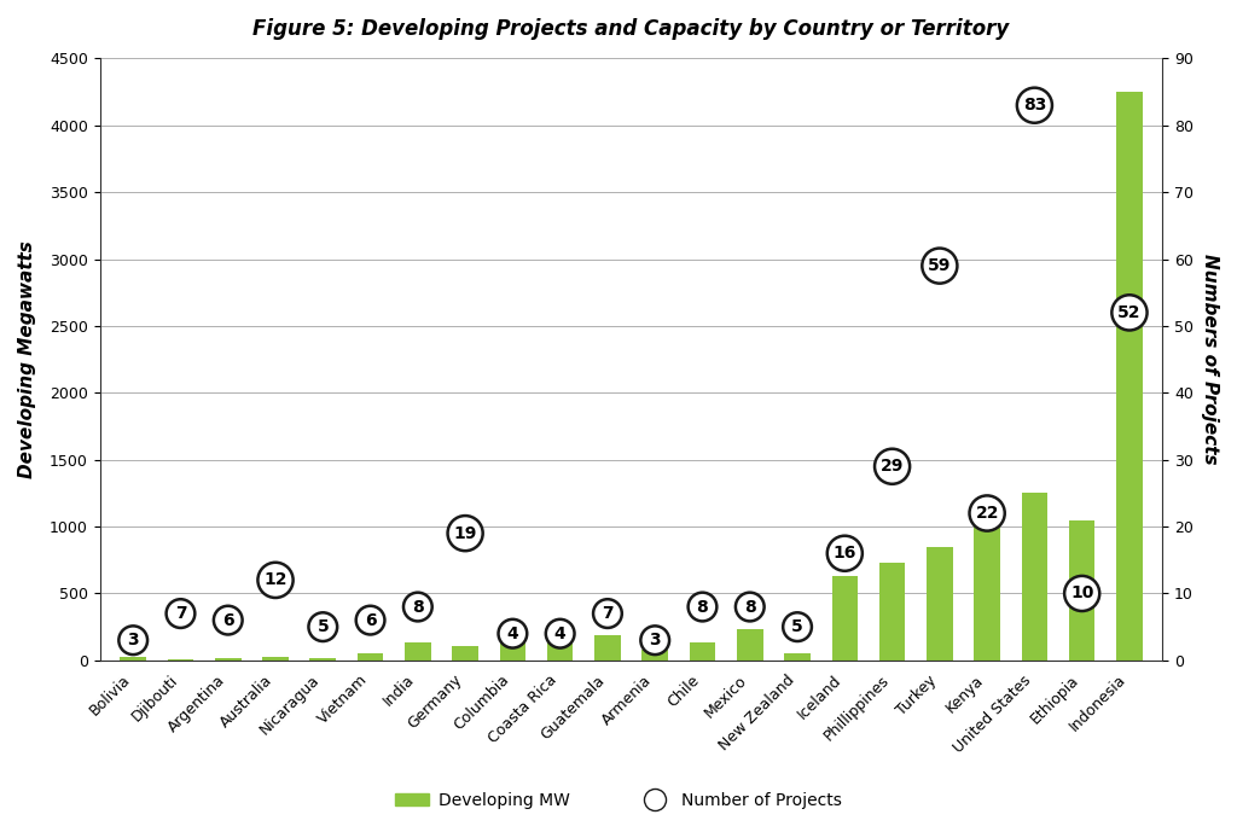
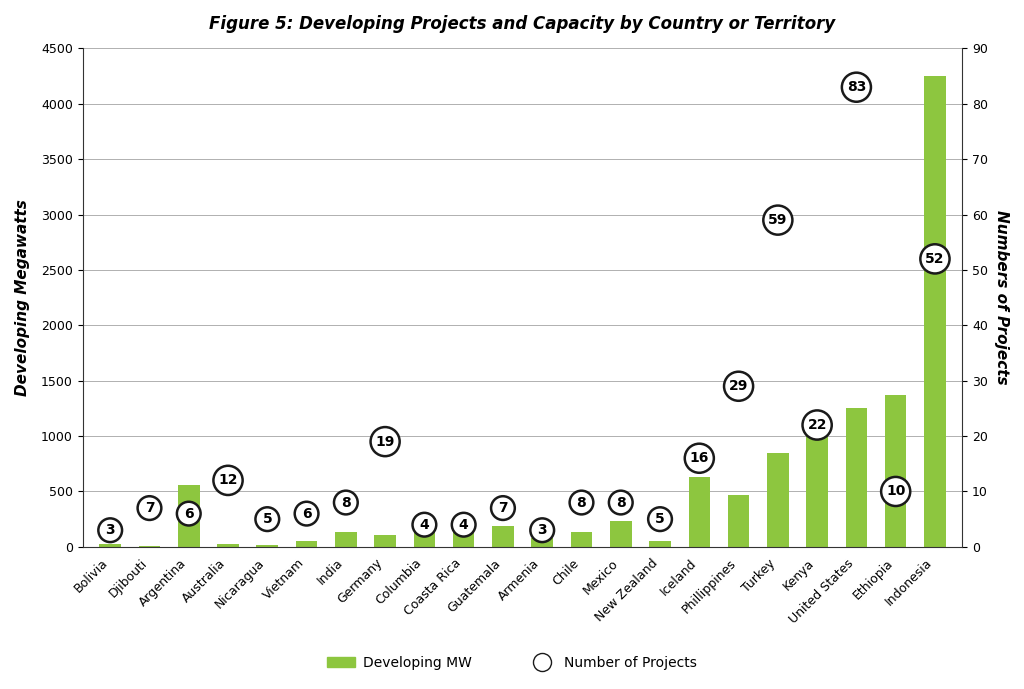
Argentina: 20 -> 560
Phillippines: 730 -> 470
Ethiopia: 1050 -> 1370
